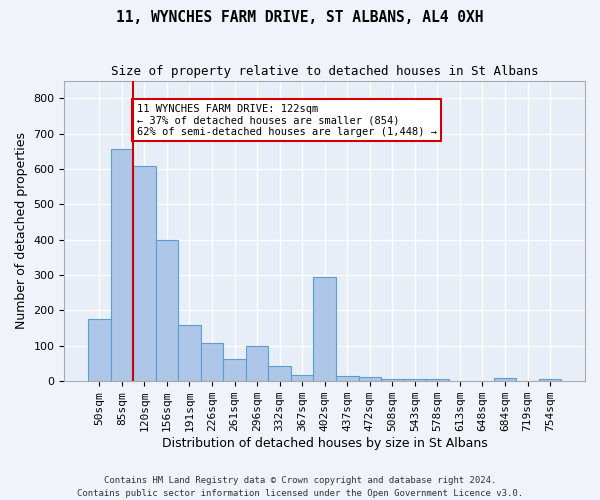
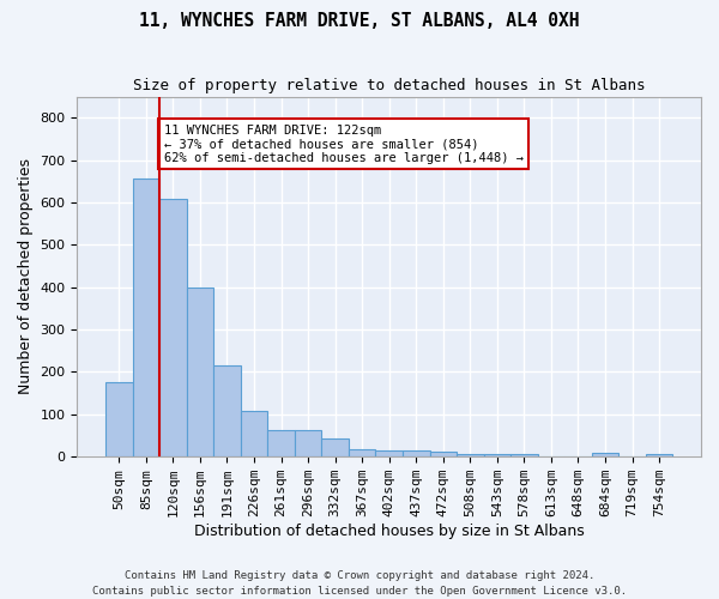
191sqm: 160 -> 215
296sqm: 100 -> 63
402sqm: 295 -> 16
